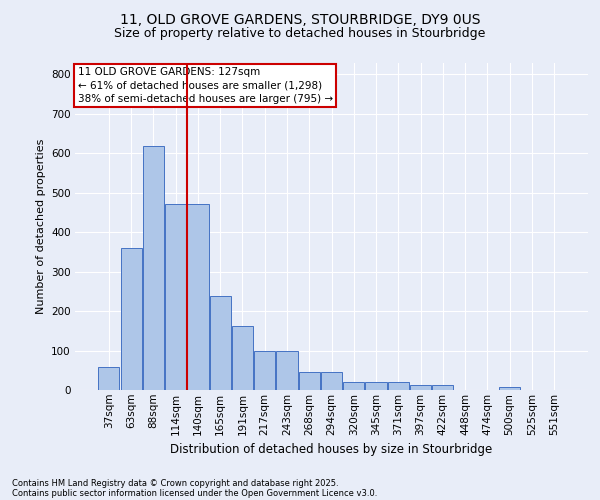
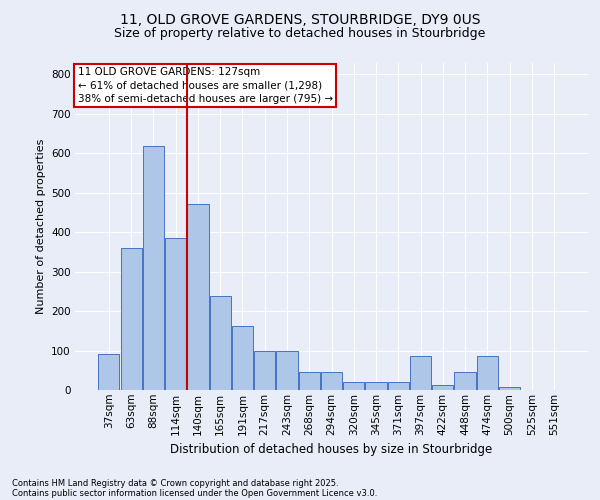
37sqm: 58 -> 90
114sqm: 472 -> 385
397sqm: 13 -> 85
448sqm: 1 -> 45
474sqm: 1 -> 85
